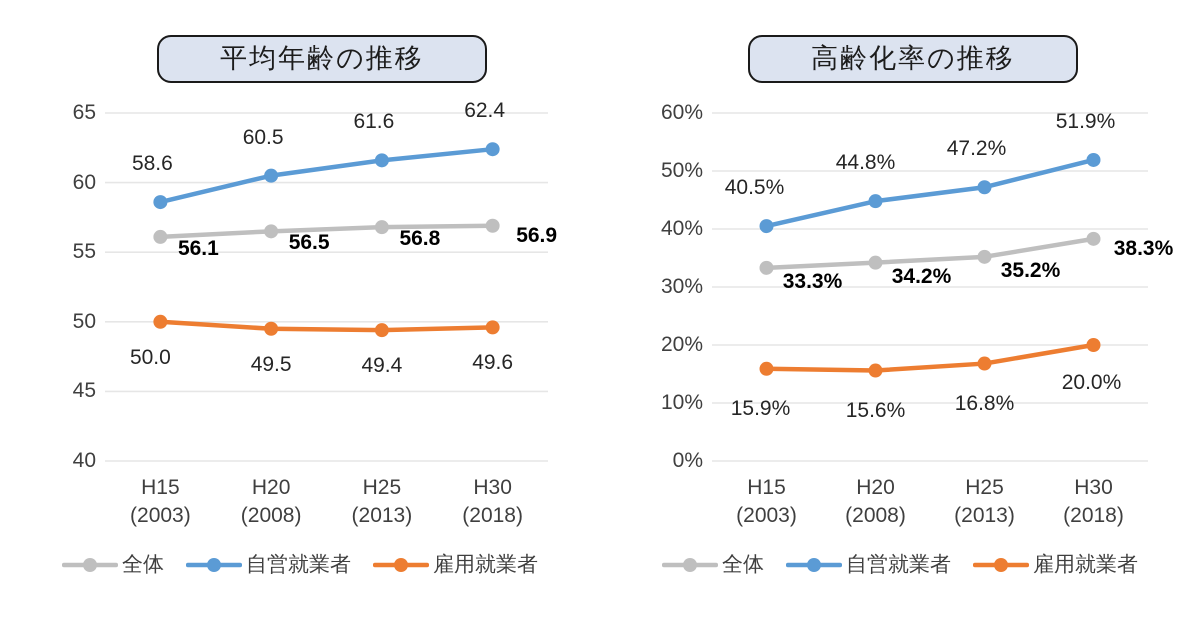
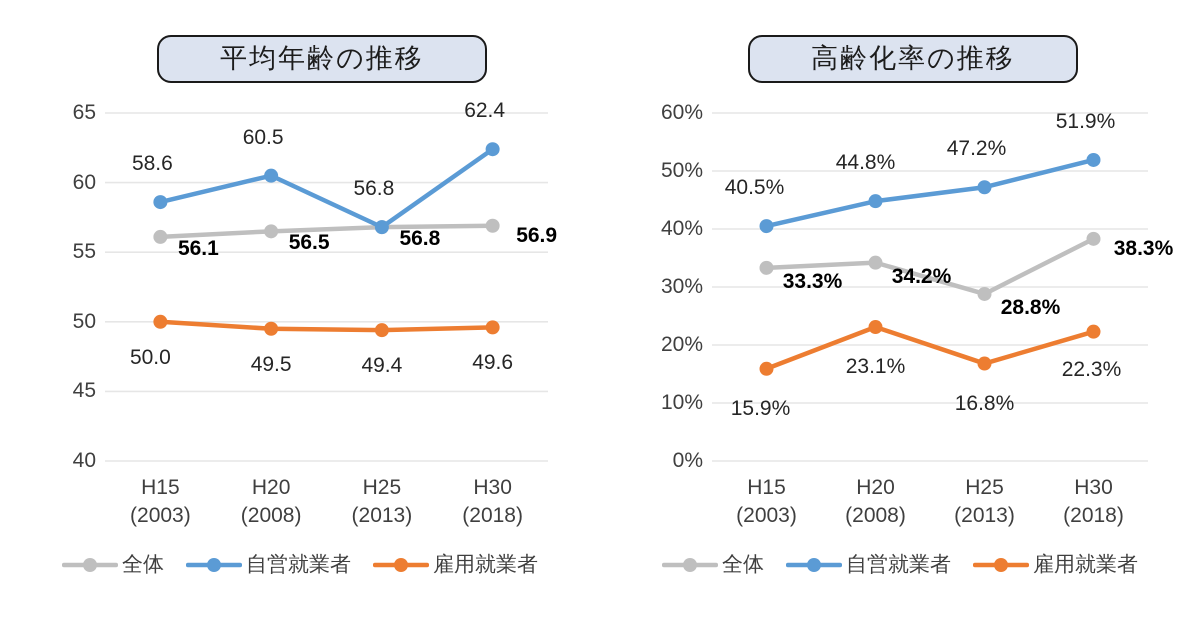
平均年齢の推移/自営就業者/H25: 61.6 -> 56.8
高齢化率の推移/雇用就業者/H20: 15.6% -> 23.1%
高齢化率の推移/全体/H25: 35.2% -> 28.8%
高齢化率の推移/雇用就業者/H30: 20.0% -> 22.3%
